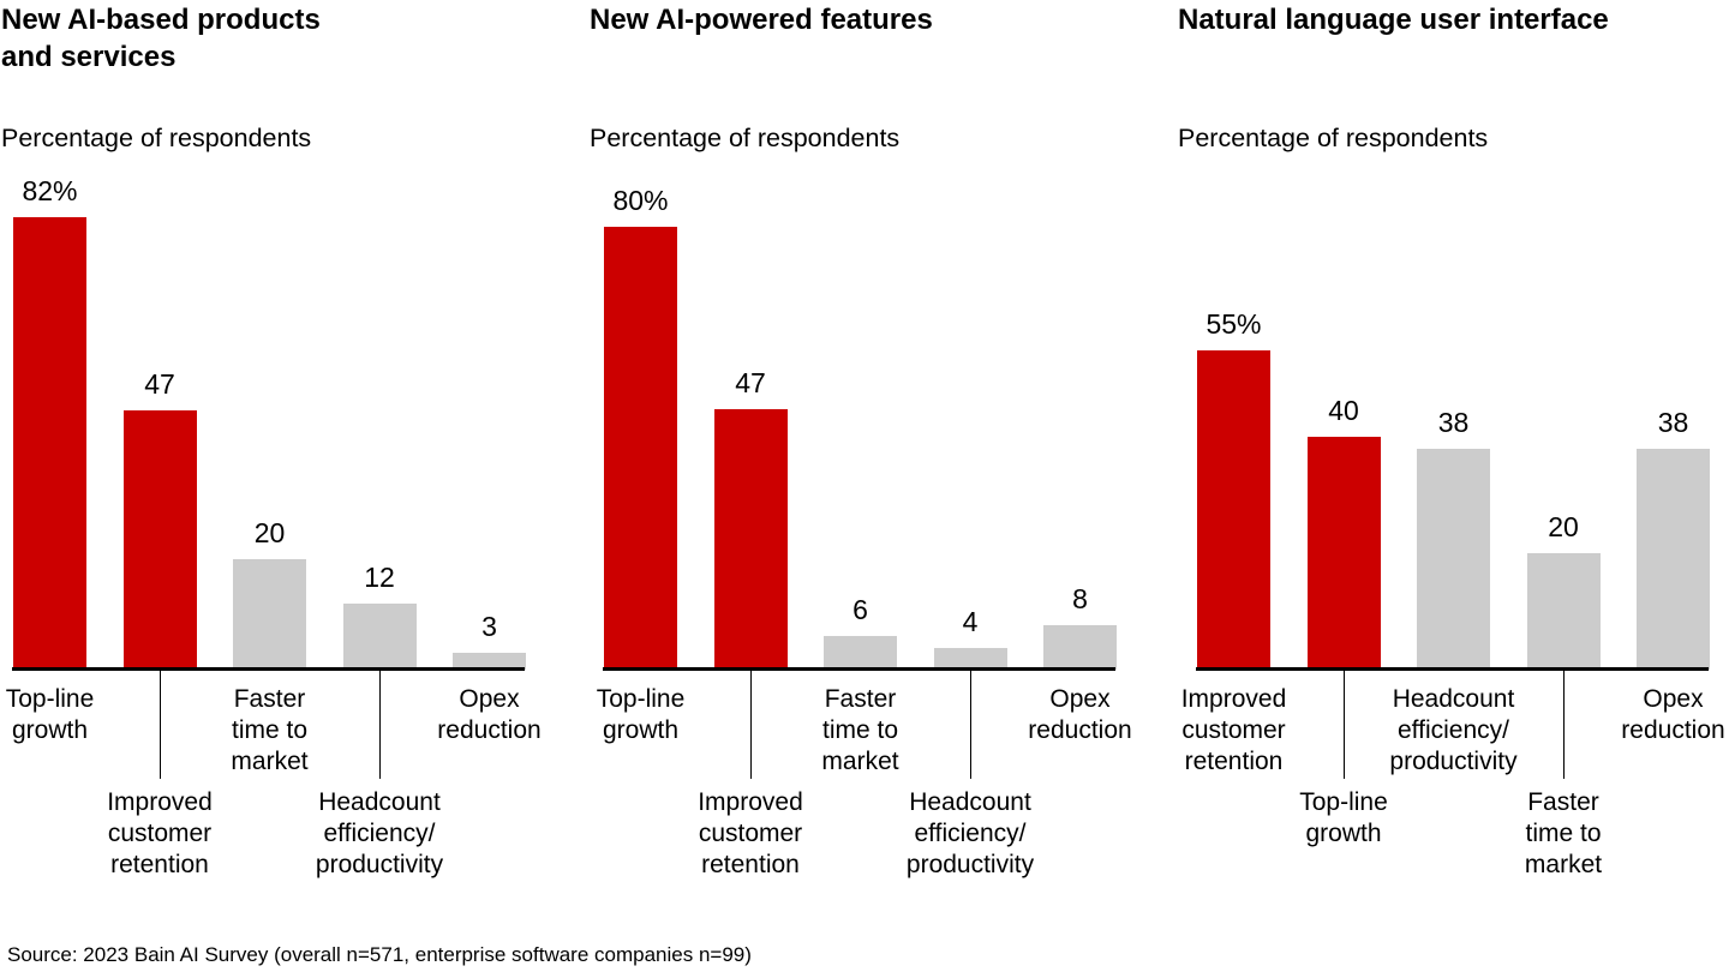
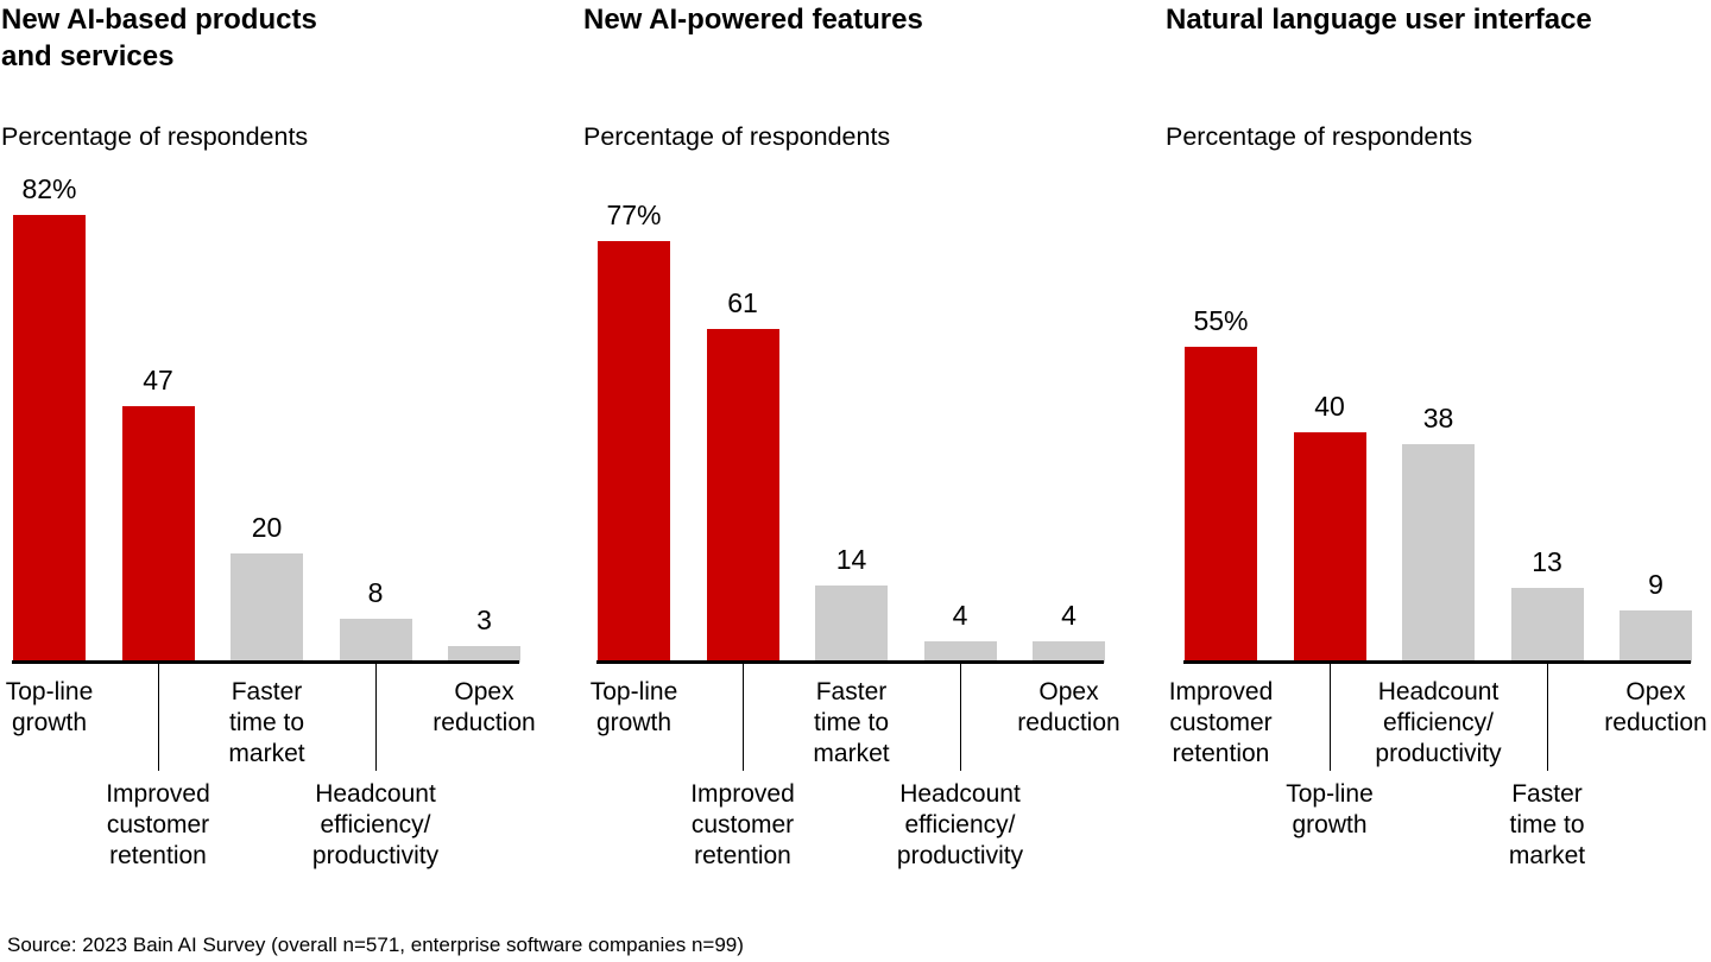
New AI-based products and services/Headcount efficiency/ productivity: 12 -> 8
New AI-powered features/Top-line growth: 80% -> 77%
New AI-powered features/Improved customer retention: 47 -> 61
New AI-powered features/Faster time to market: 6 -> 14
New AI-powered features/Opex reduction: 8 -> 4
Natural language user interface/Faster time to market: 20 -> 13
Natural language user interface/Opex reduction: 38 -> 9
